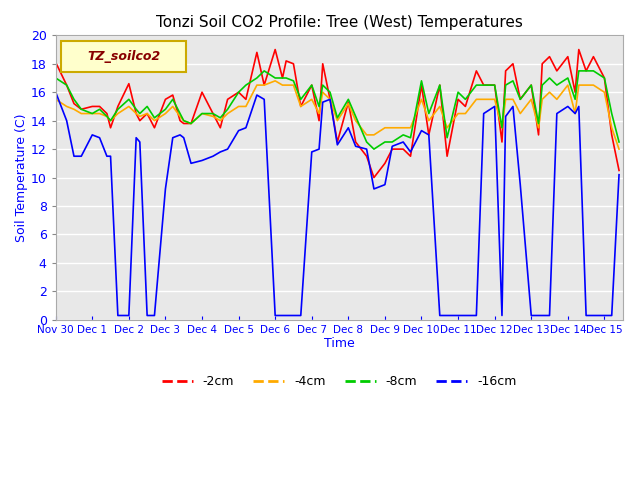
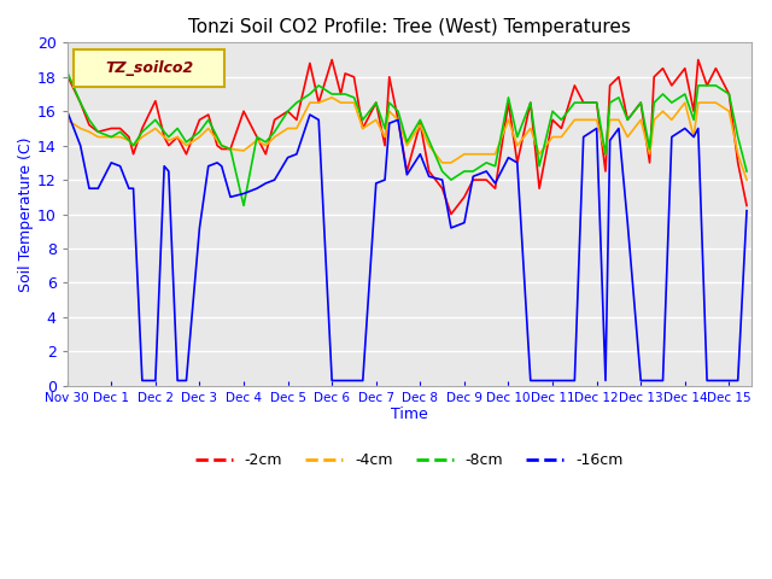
-8cm/Nov 30: 17.0 -> 18.3
-4cm/Dec 4: 14.5 -> 13.7
-8cm/Dec 4: 14.5 -> 10.5
